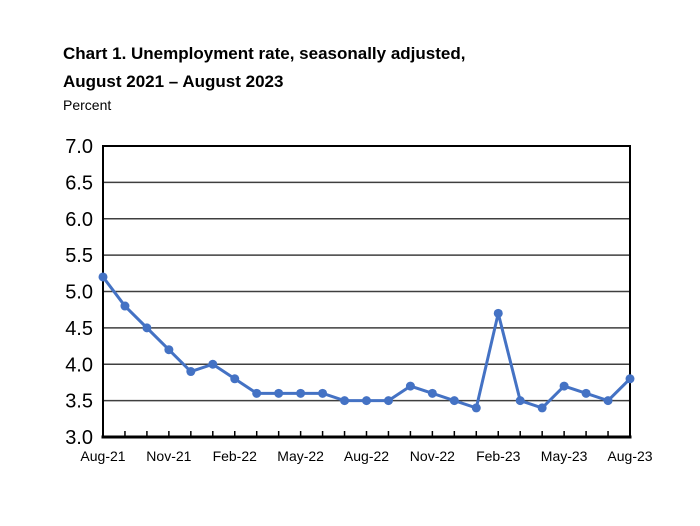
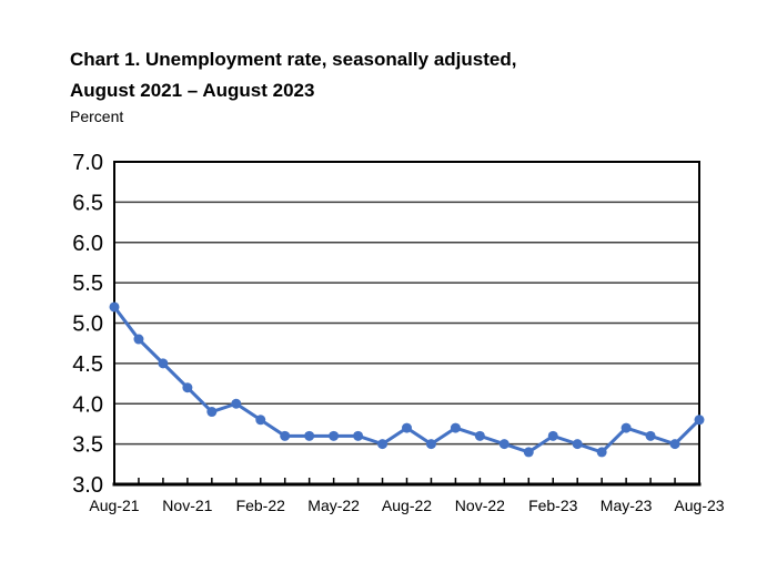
Aug-22: 3.5 -> 3.7
Feb-23: 4.7 -> 3.6
